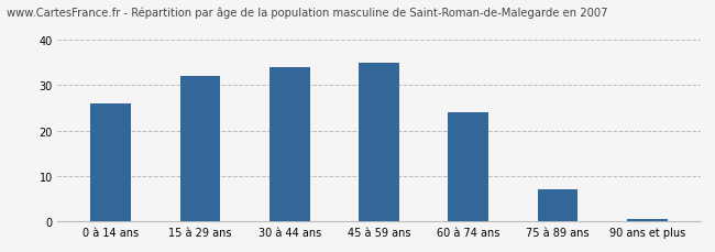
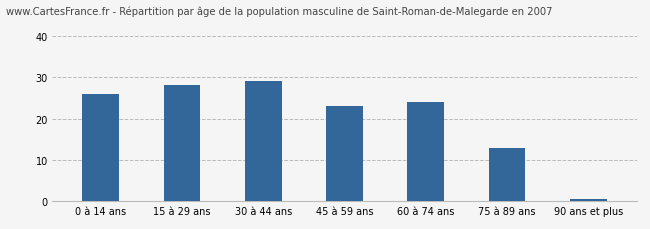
15 à 29 ans: 32.0 -> 28.0
30 à 44 ans: 34.0 -> 29.0
45 à 59 ans: 35.0 -> 23.0
75 à 89 ans: 7.0 -> 13.0
